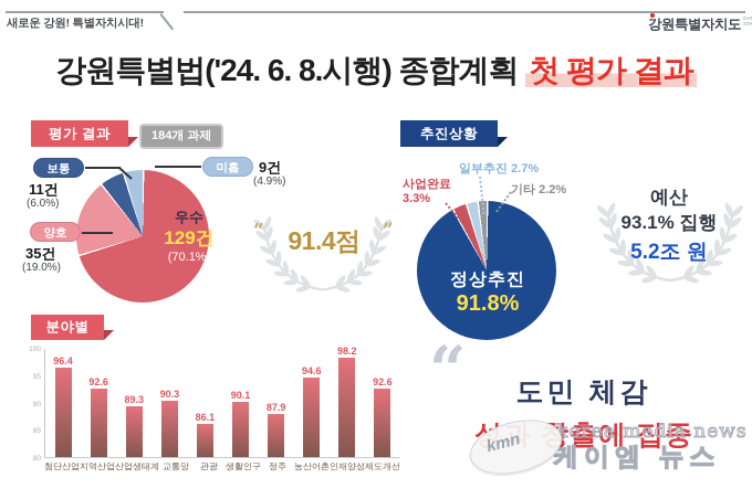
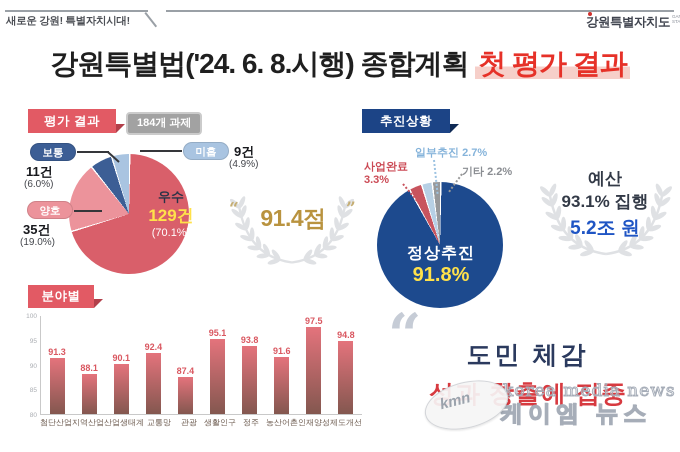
분야별/첨단산업: 96.4 -> 91.3
분야별/지역산업: 92.6 -> 88.1
분야별/산업생태계: 89.3 -> 90.1
분야별/교통망: 90.3 -> 92.4
분야별/관광: 86.1 -> 87.4
분야별/생활인구: 90.1 -> 95.1
분야별/정주: 87.9 -> 93.8
분야별/농산어촌: 94.6 -> 91.6
분야별/인재양성: 98.2 -> 97.5
분야별/제도개선: 92.6 -> 94.8
